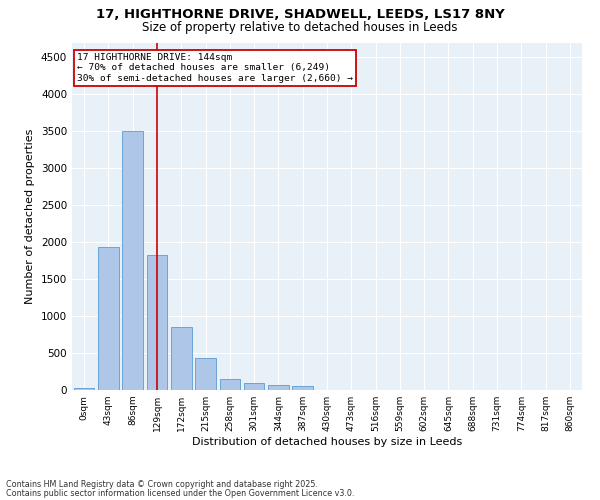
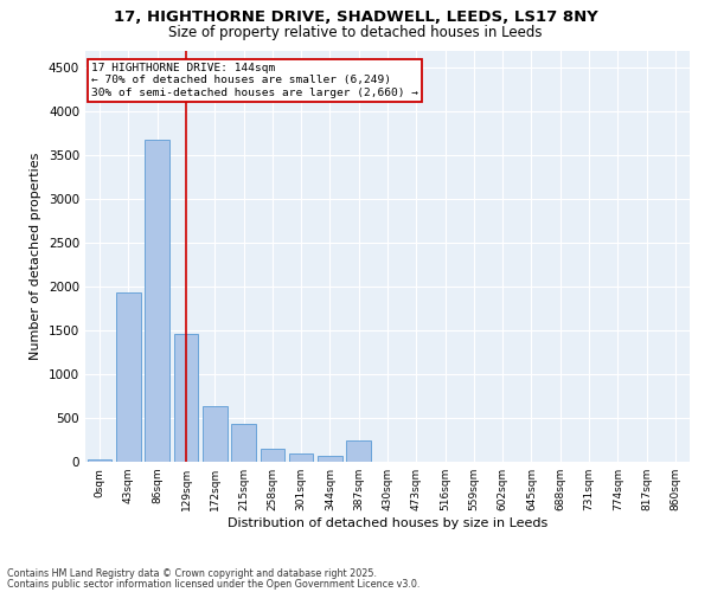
86sqm: 3500 -> 3680
129sqm: 1820 -> 1460
172sqm: 850 -> 640
387sqm: 50 -> 240
